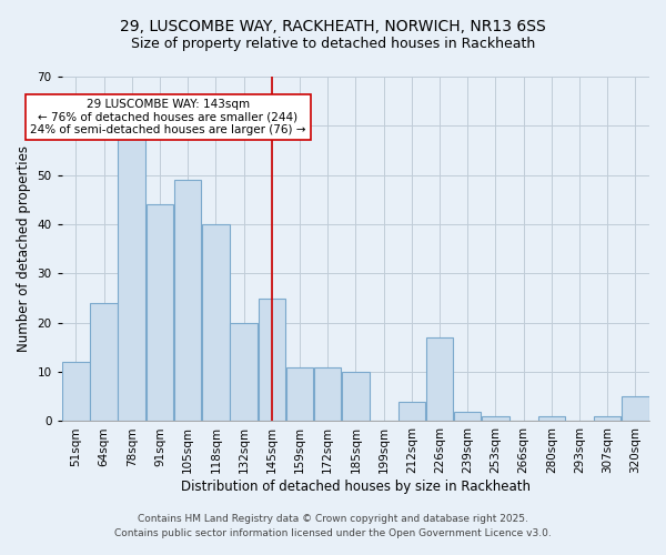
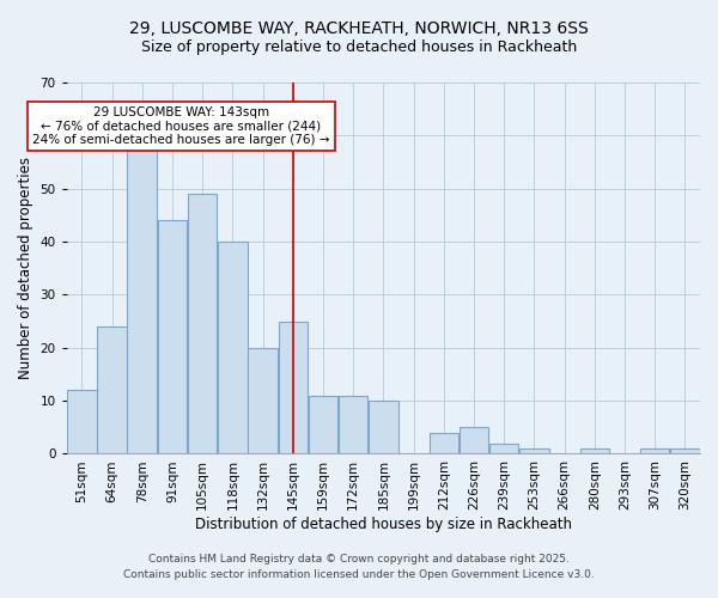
226sqm: 17 -> 5
320sqm: 5 -> 1
